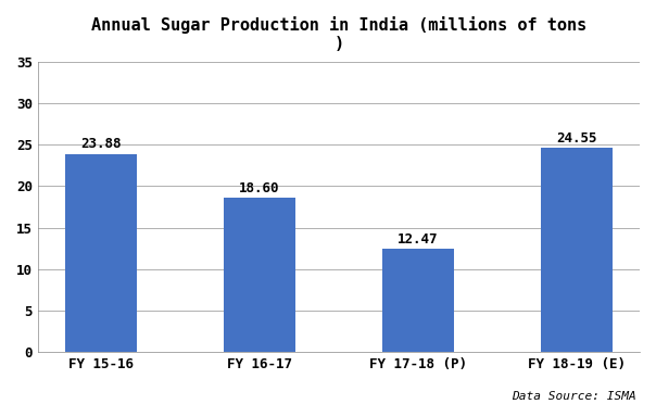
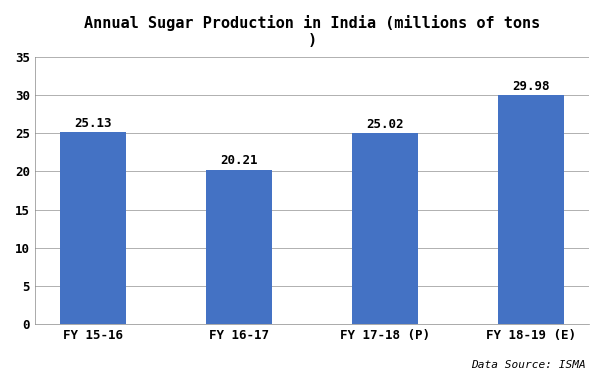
FY 15-16: 23.88 -> 25.13
FY 16-17: 18.60 -> 20.21
FY 17-18 (P): 12.47 -> 25.02
FY 18-19 (E): 24.55 -> 29.98
